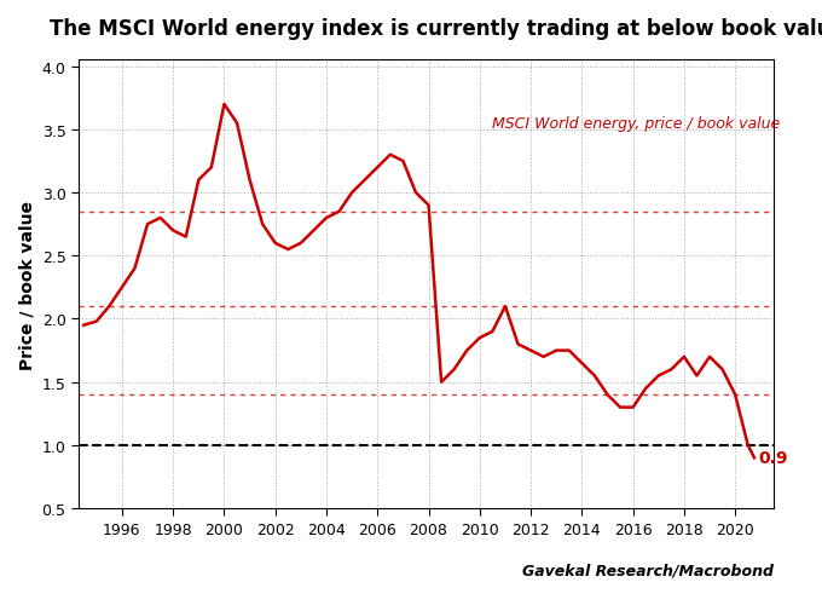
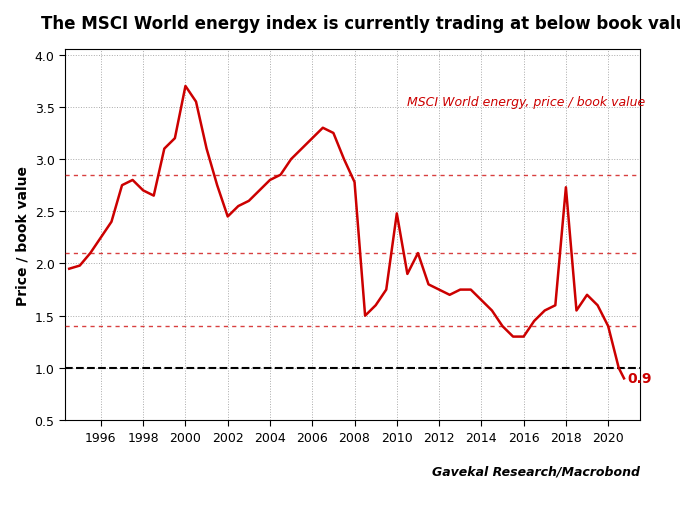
2002: 2.60 -> 2.45
2008: 2.90 -> 2.78
2010: 1.85 -> 2.48
2018: 1.70 -> 2.73
